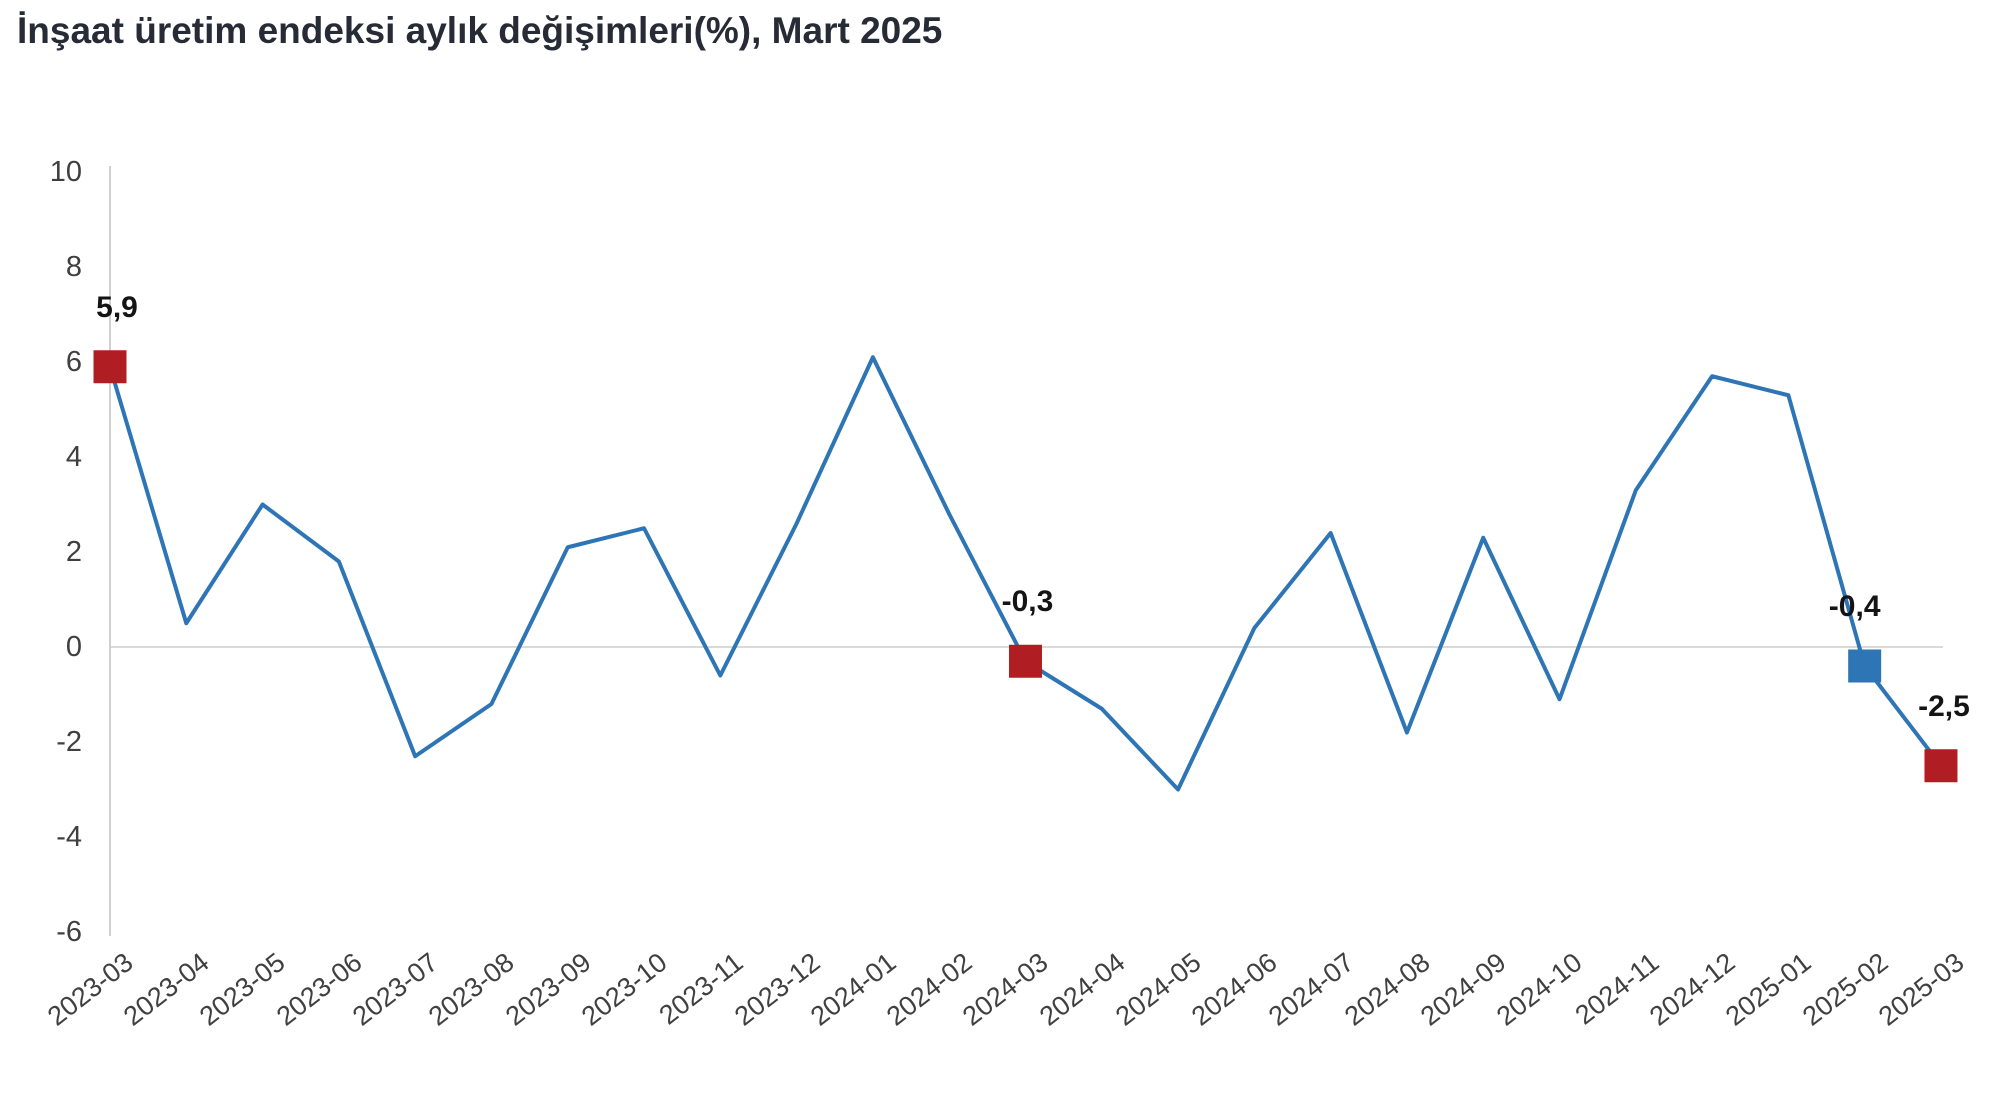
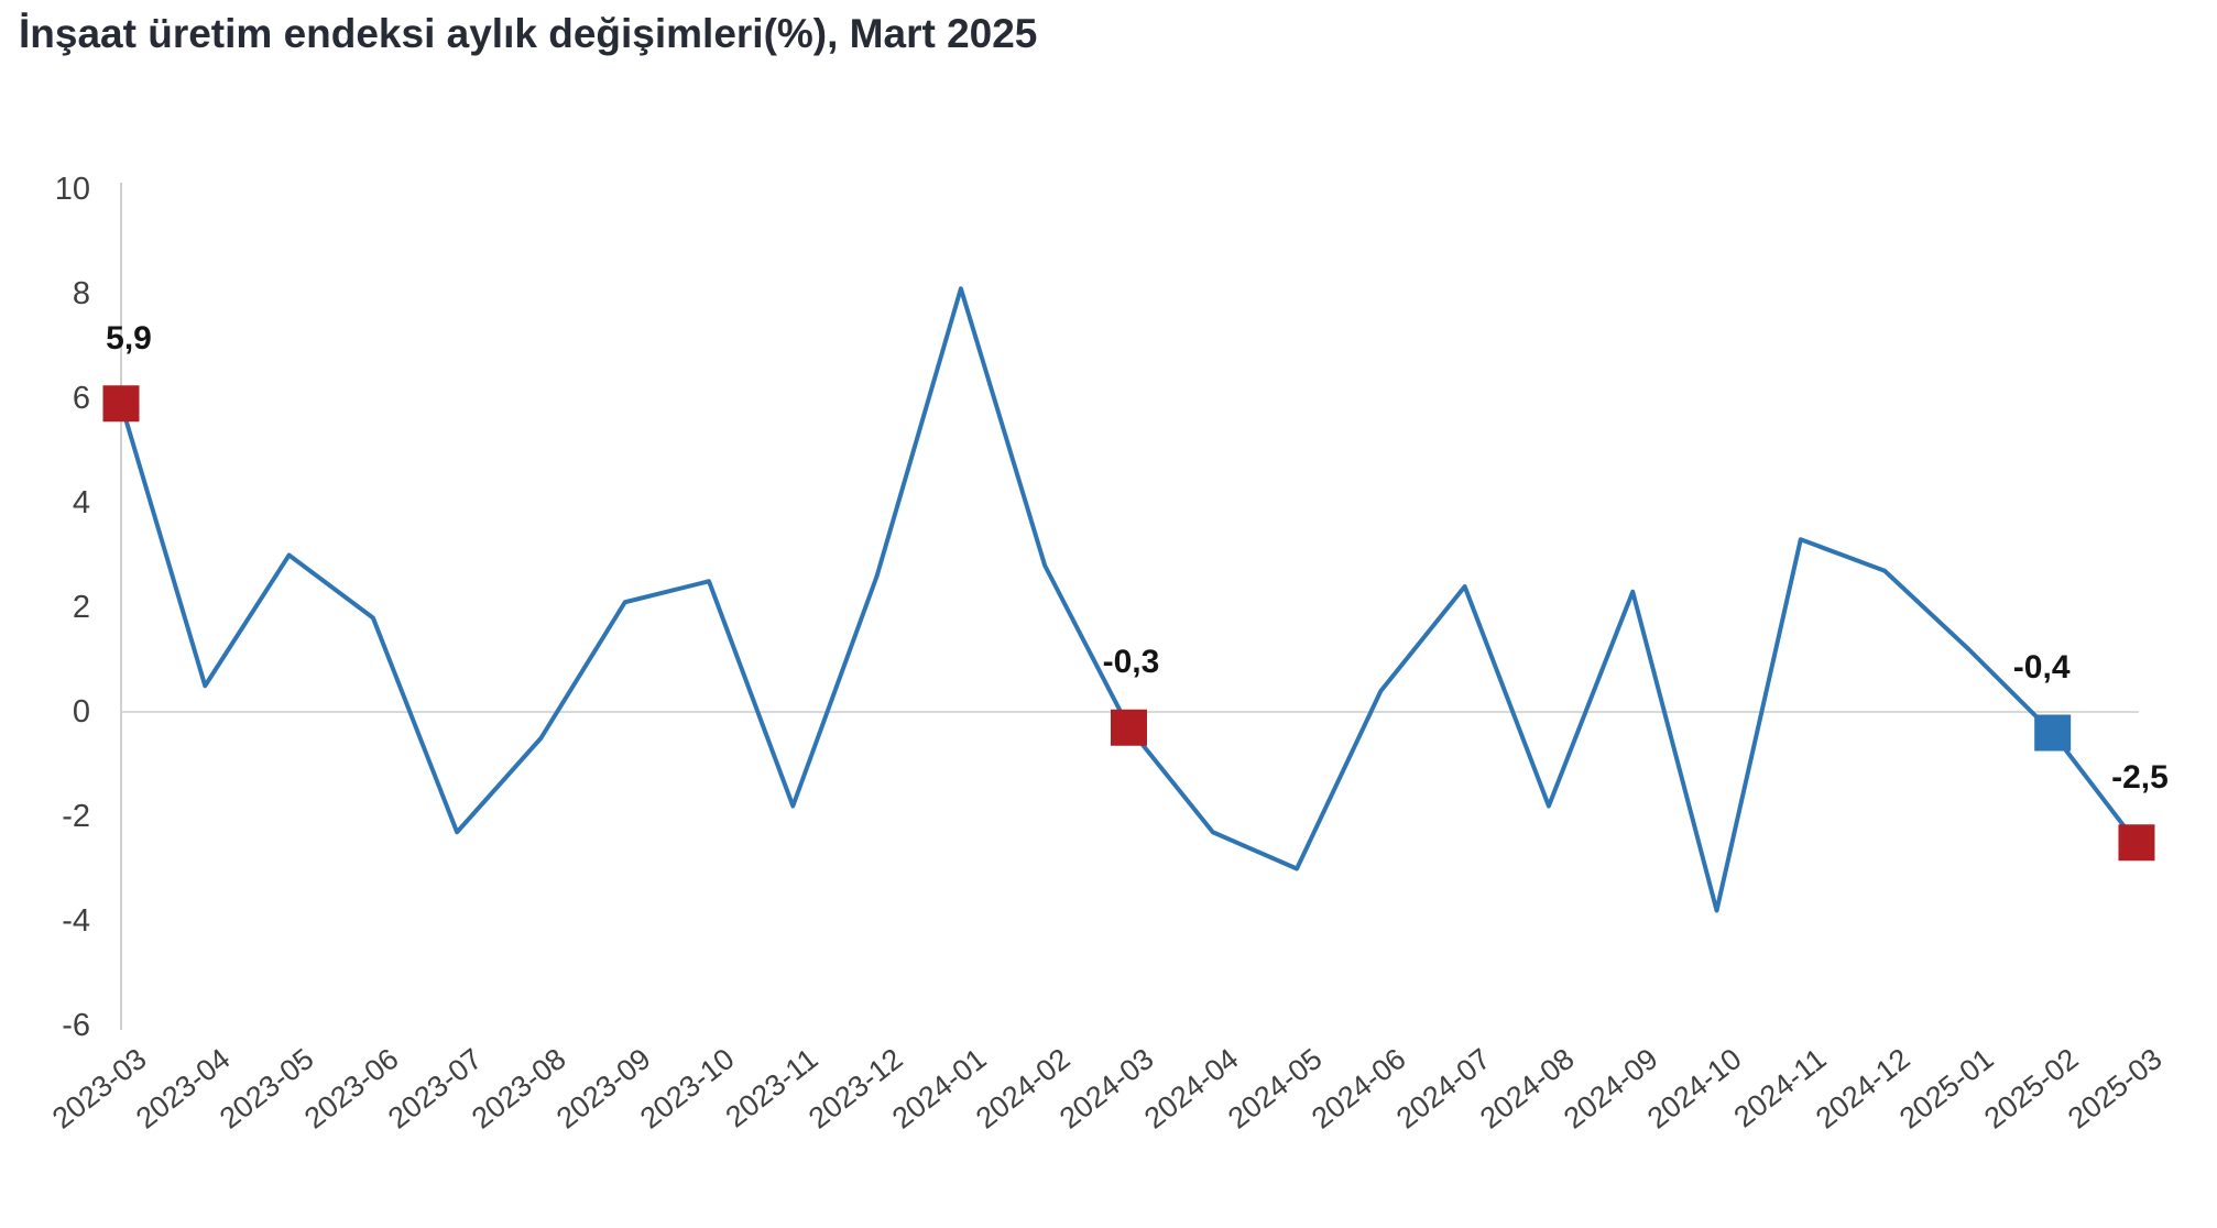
2023-08: -1.2 -> -0.5
2023-11: -0.6 -> -1.8
2024-01: 6.1 -> 8.1
2024-04: -1.3 -> -2.3
2024-10: -1.1 -> -3.8
2024-12: 5.7 -> 2.7
2025-01: 5.3 -> 1.2
